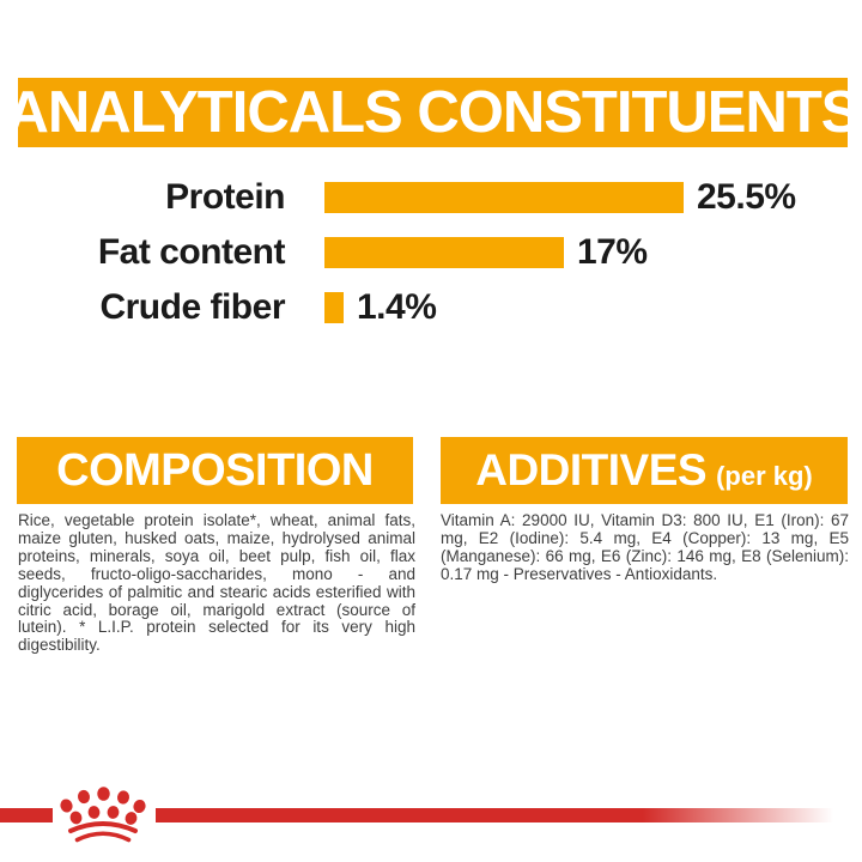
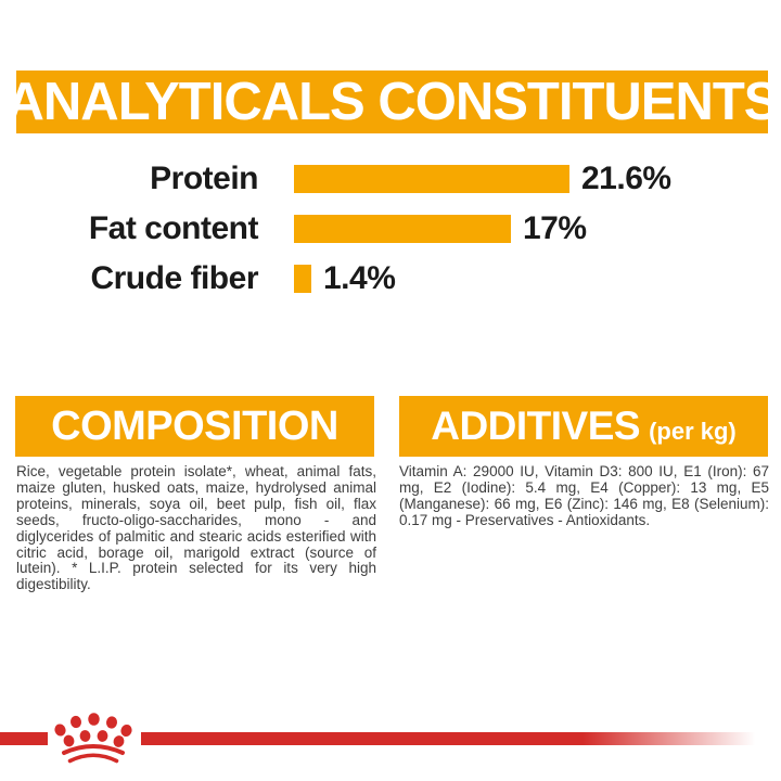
Protein: 25.5% -> 21.6%
